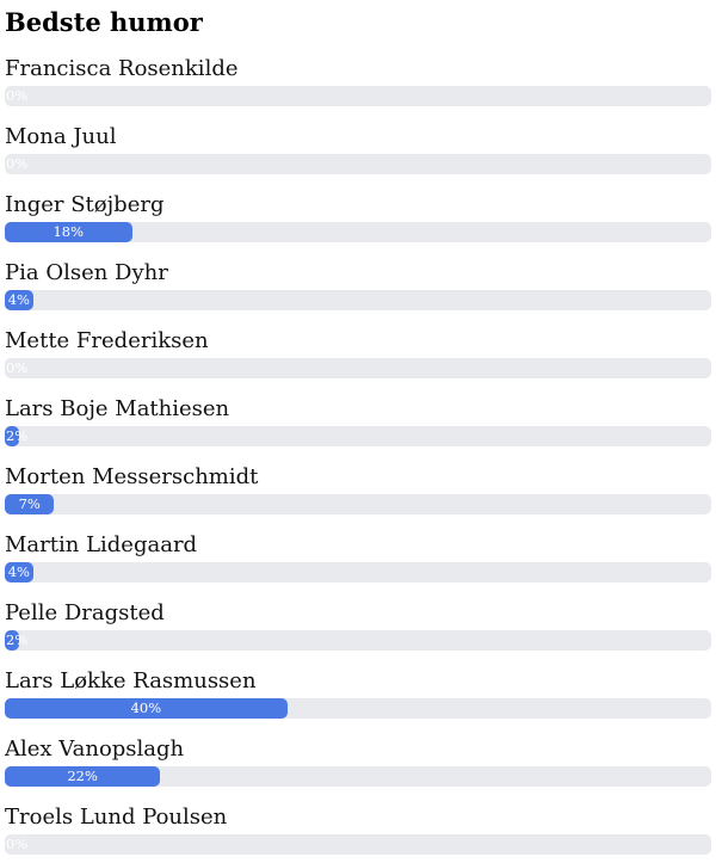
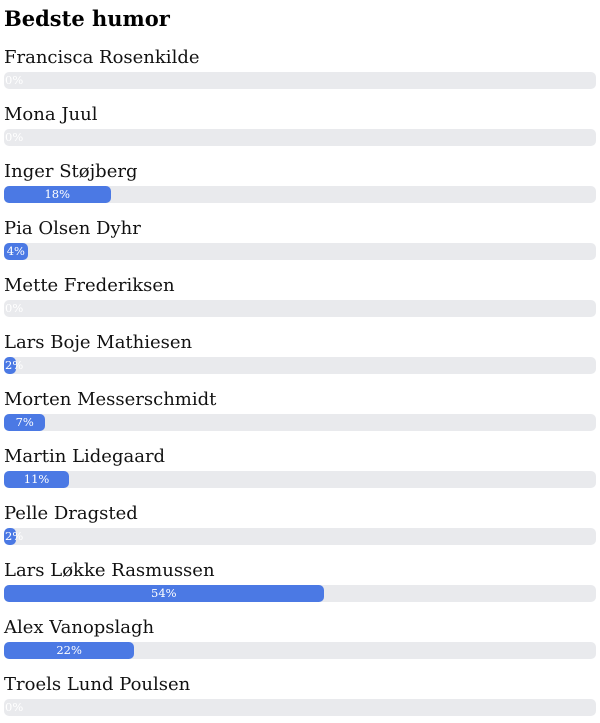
Martin Lidegaard: 4% -> 11%
Lars Løkke Rasmussen: 40% -> 54%
